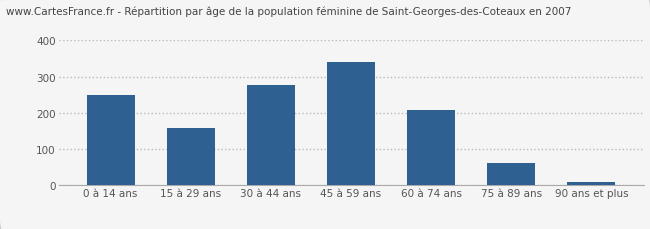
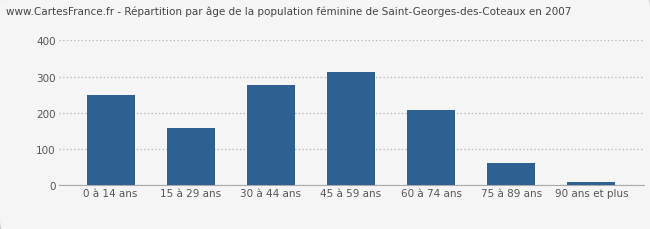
45 à 59 ans: 340 -> 313
